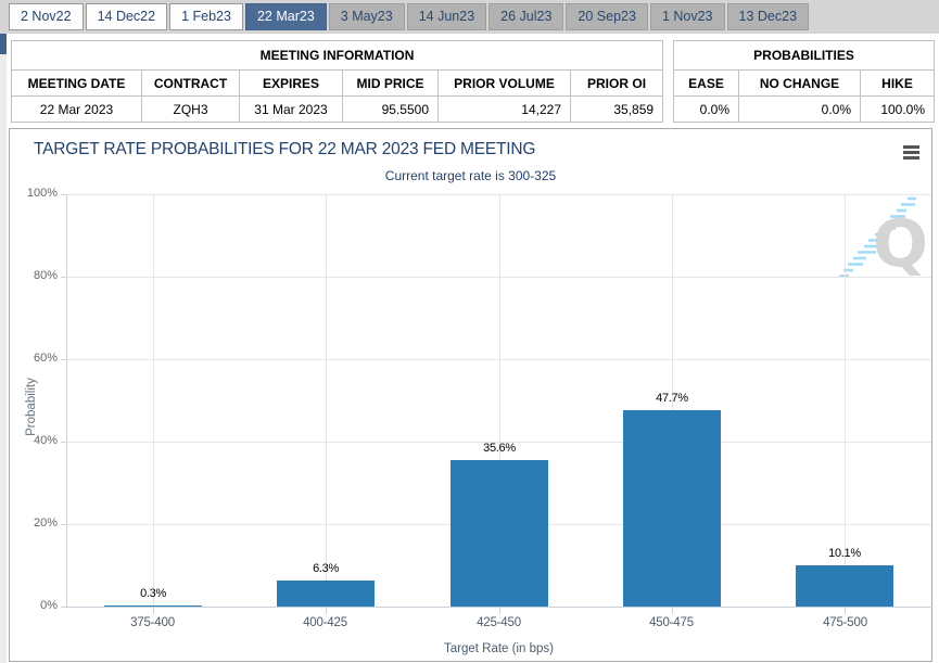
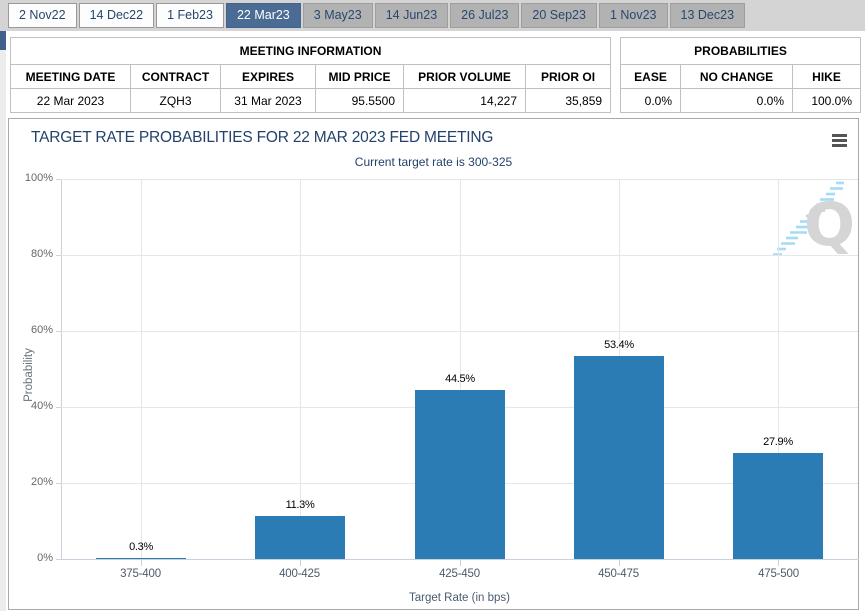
400-425: 6.3% -> 11.3%
425-450: 35.6% -> 44.5%
450-475: 47.7% -> 53.4%
475-500: 10.1% -> 27.9%
